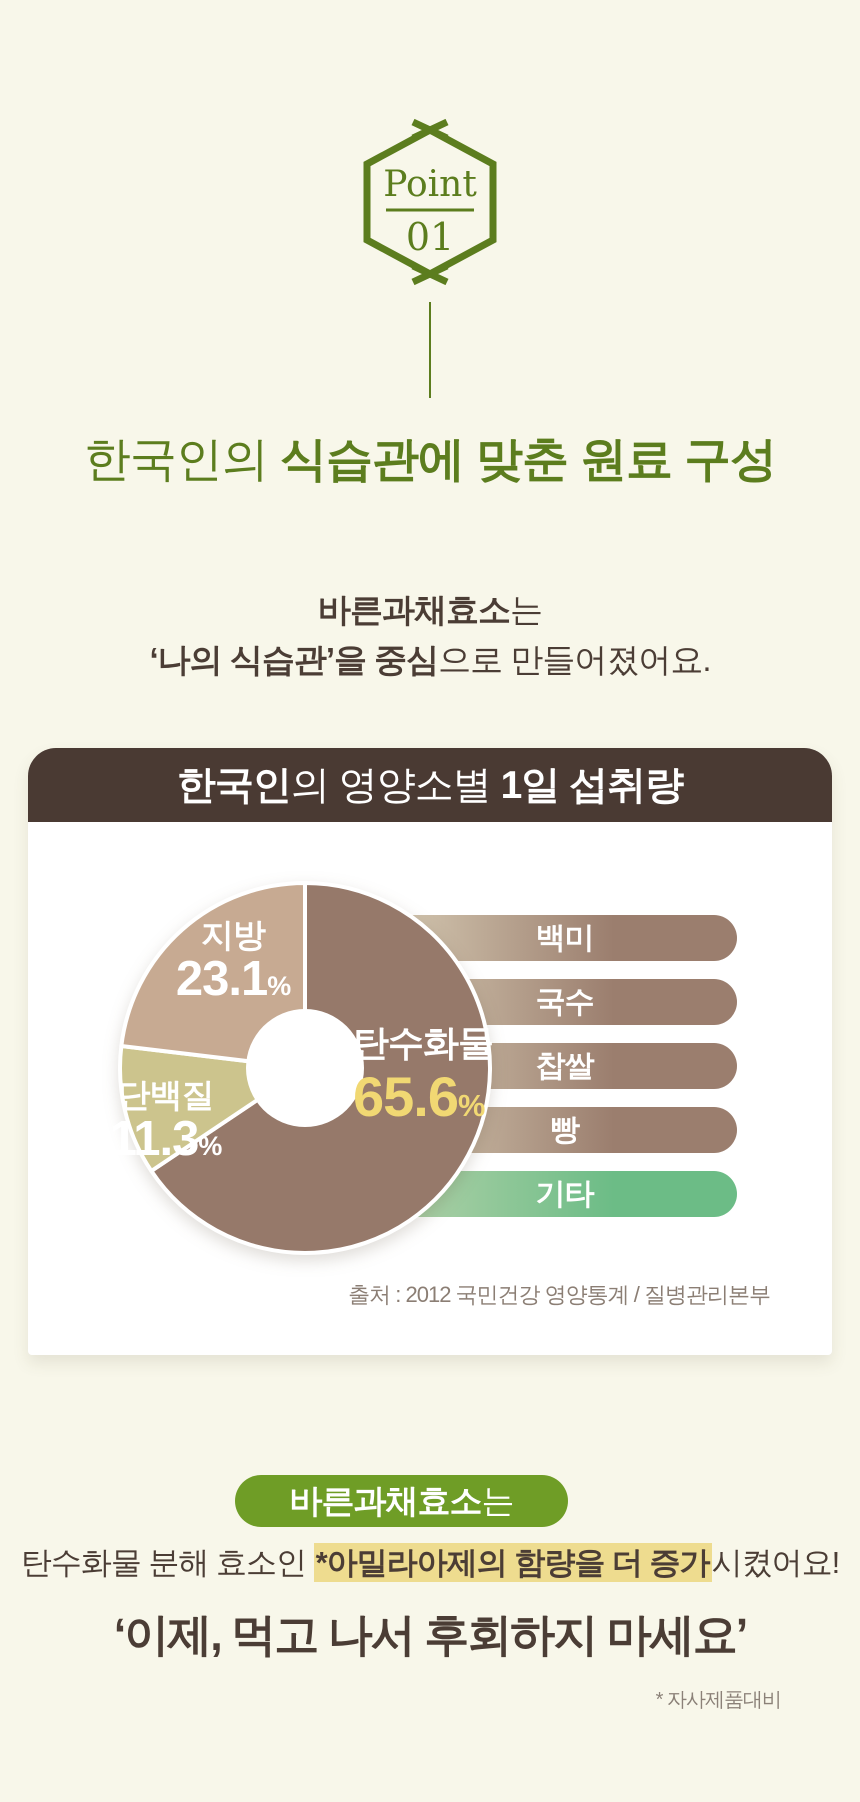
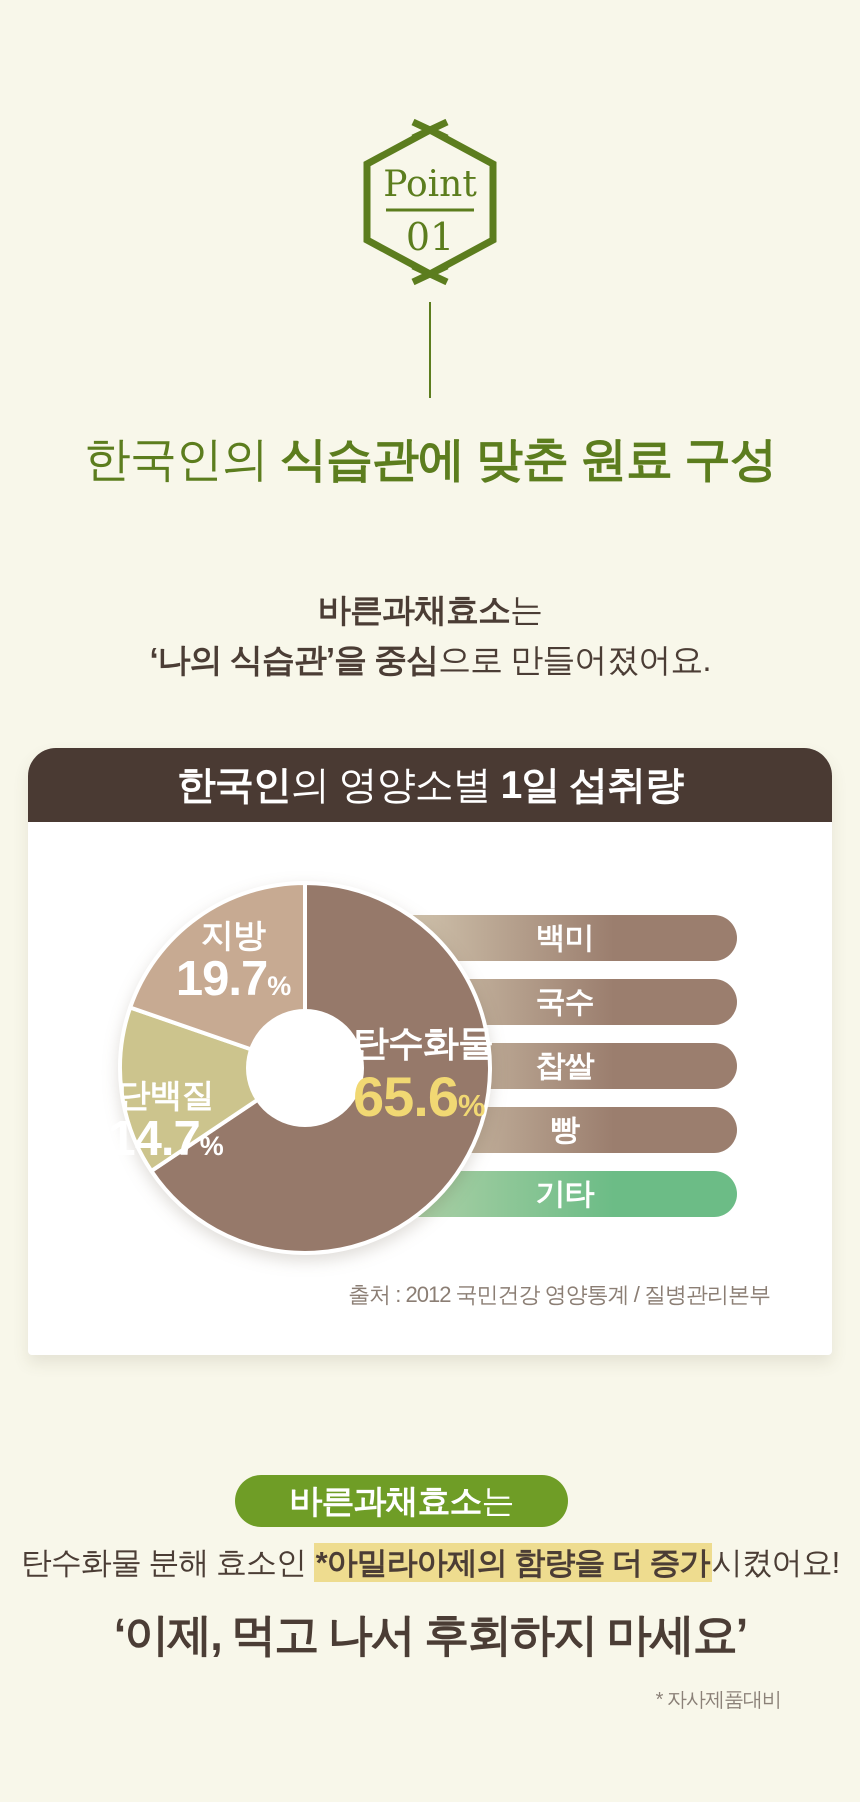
단백질: 11.3 -> 14.7
지방: 23.1 -> 19.7
